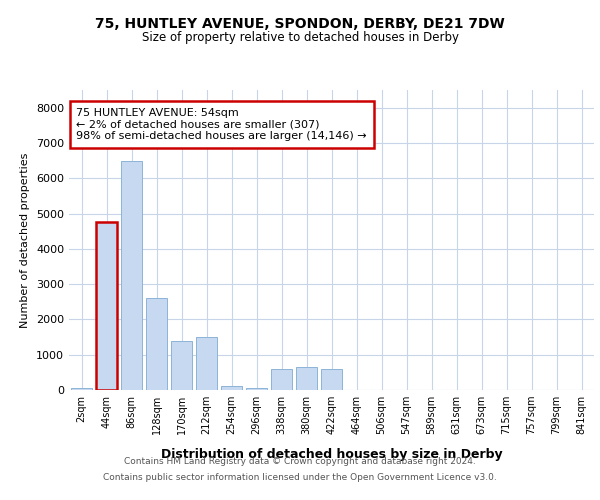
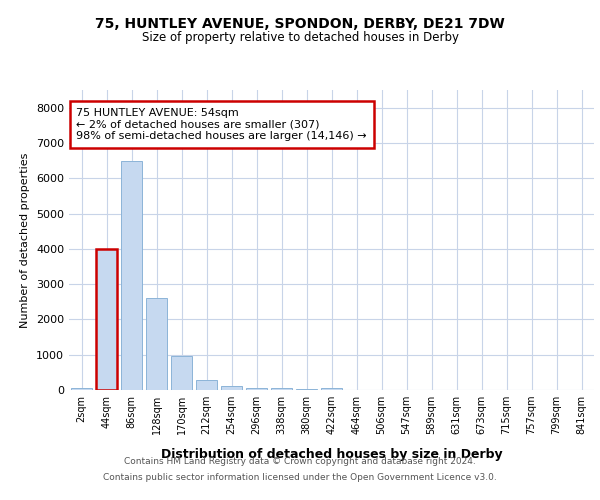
44sqm: 4750 -> 4000
170sqm: 1400 -> 950
212sqm: 1500 -> 270
338sqm: 600 -> 60
380sqm: 650 -> 20
422sqm: 600 -> 50
